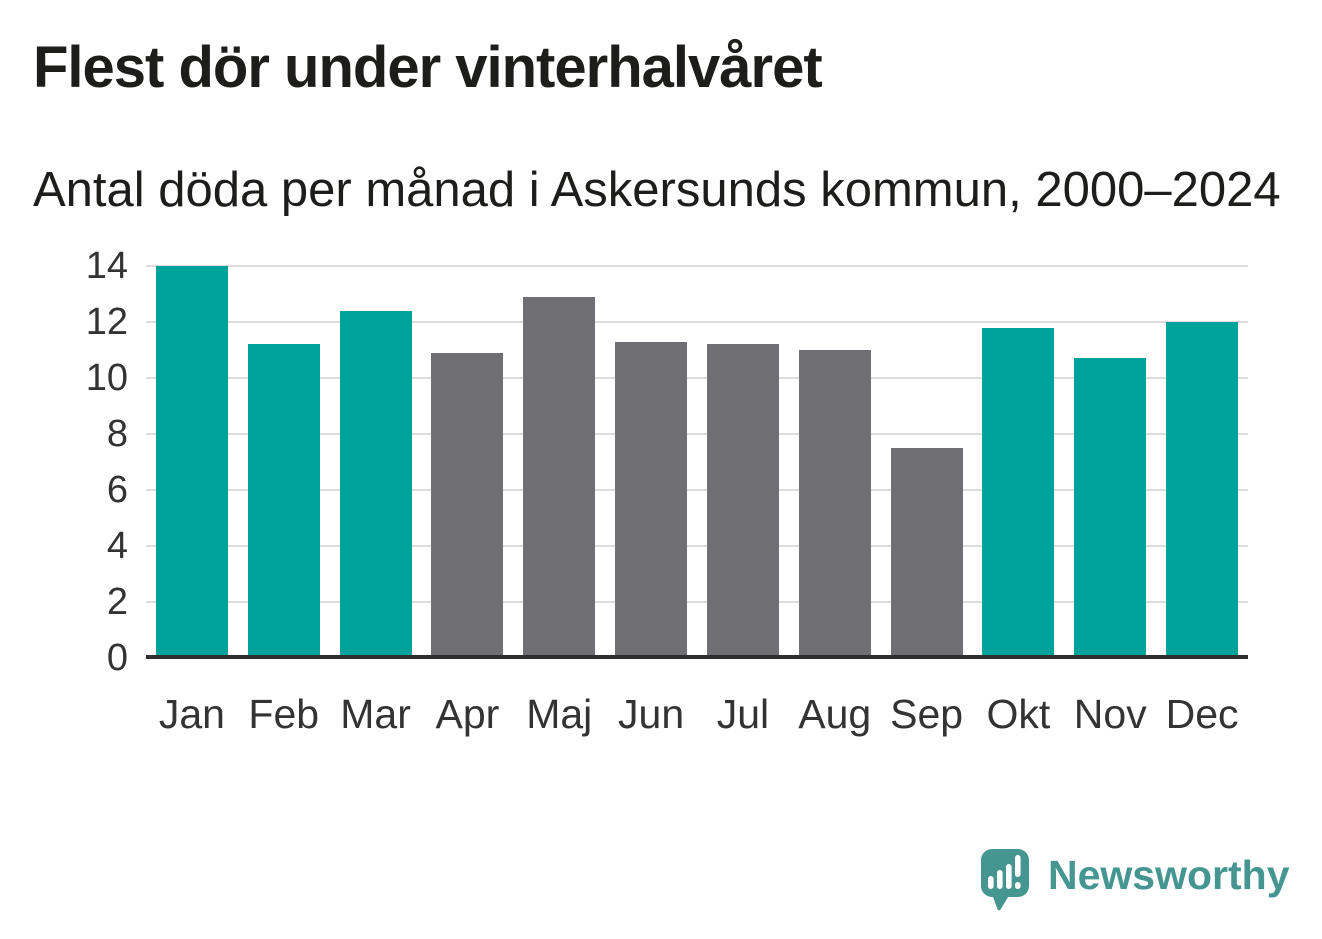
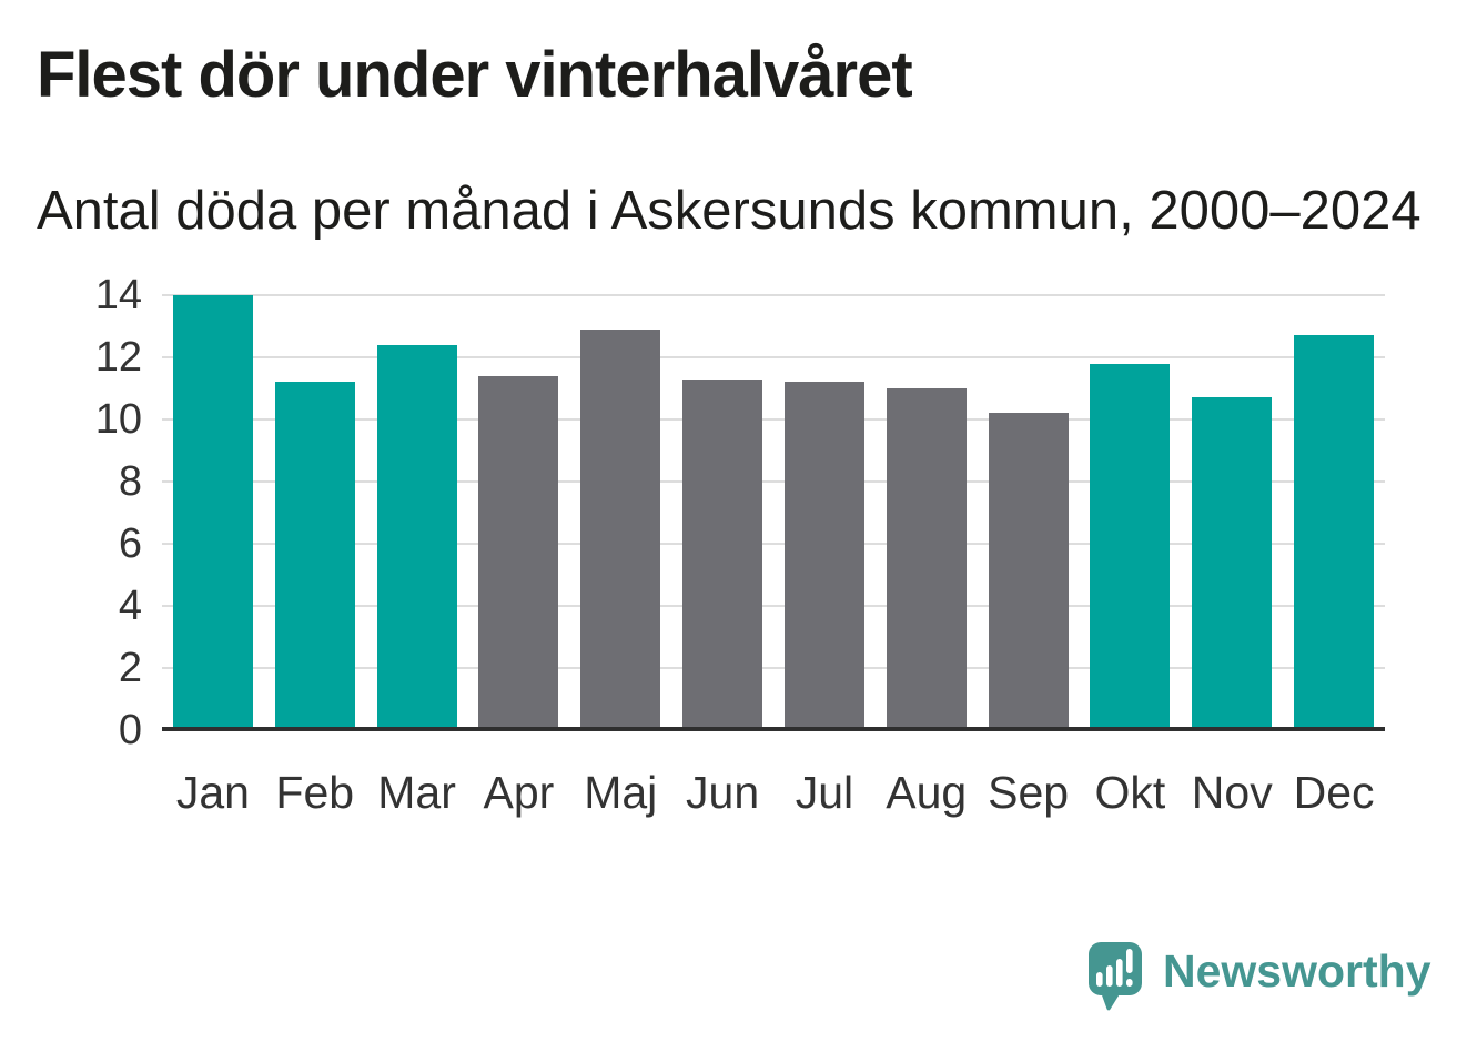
Apr: 10.9 -> 11.4
Sep: 7.5 -> 10.2
Dec: 12.0 -> 12.7
